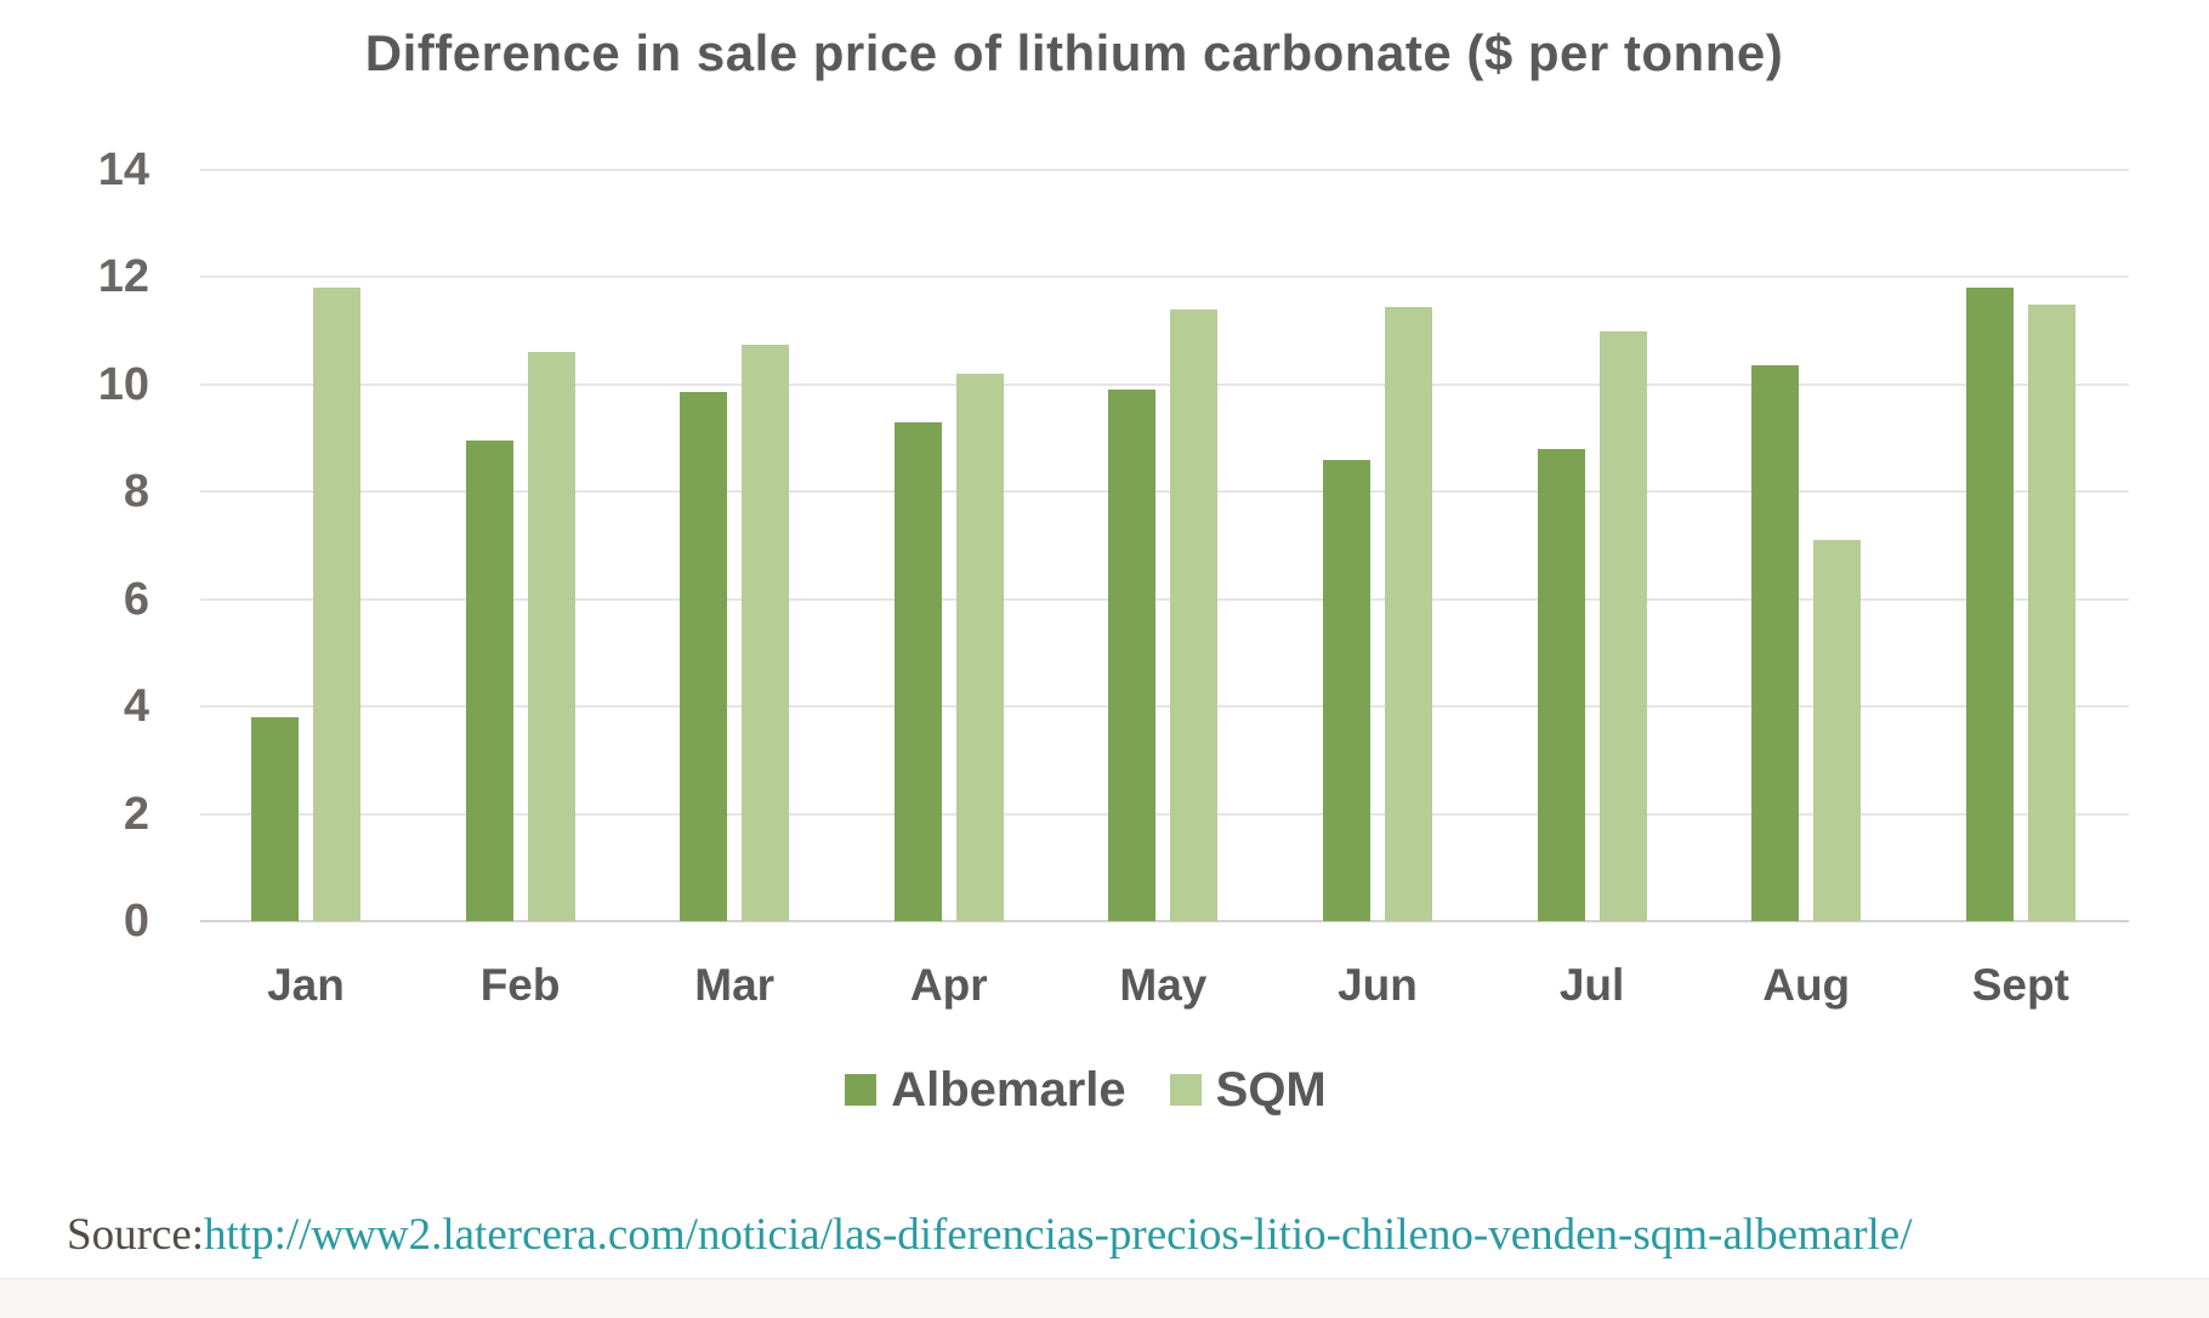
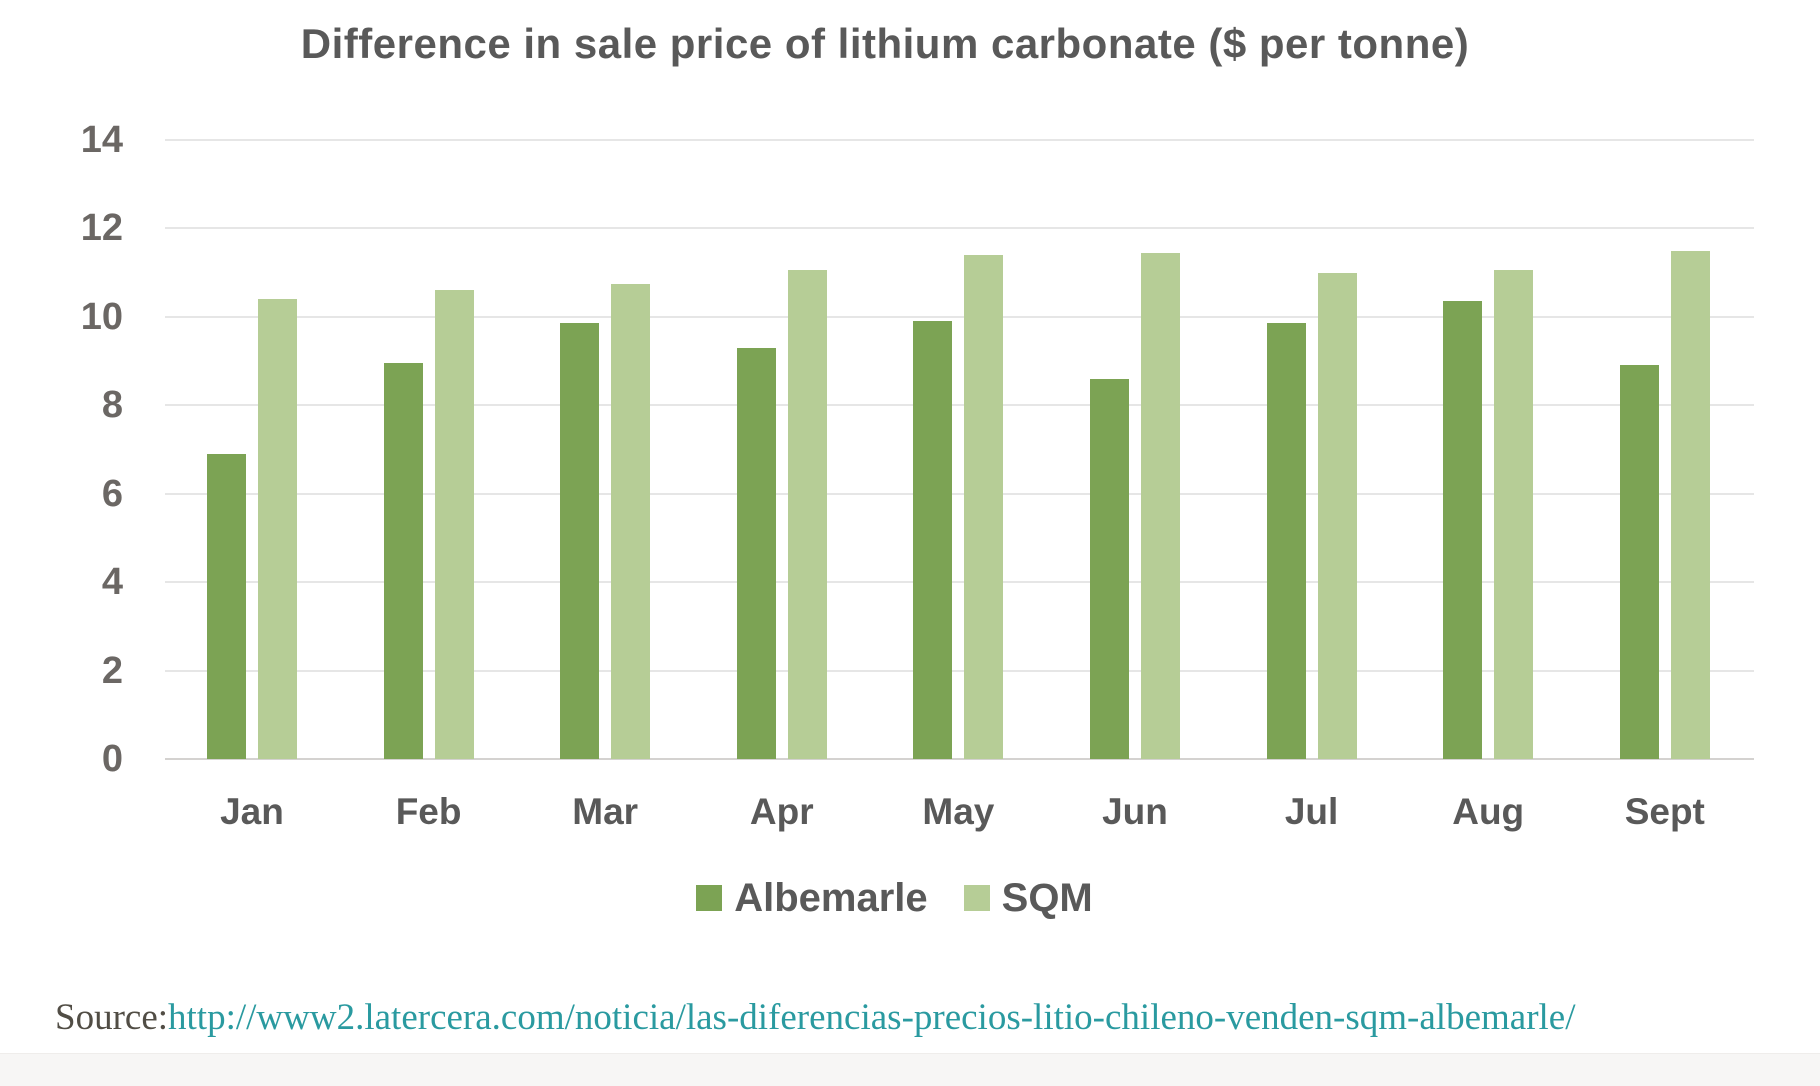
Albemarle/Jan: 3.8 -> 6.9
SQM/Jan: 11.8 -> 10.4
SQM/Apr: 10.2 -> 11.1
Albemarle/Jul: 8.8 -> 9.8
SQM/Aug: 7.1 -> 11.1
Albemarle/Sept: 11.8 -> 8.9
